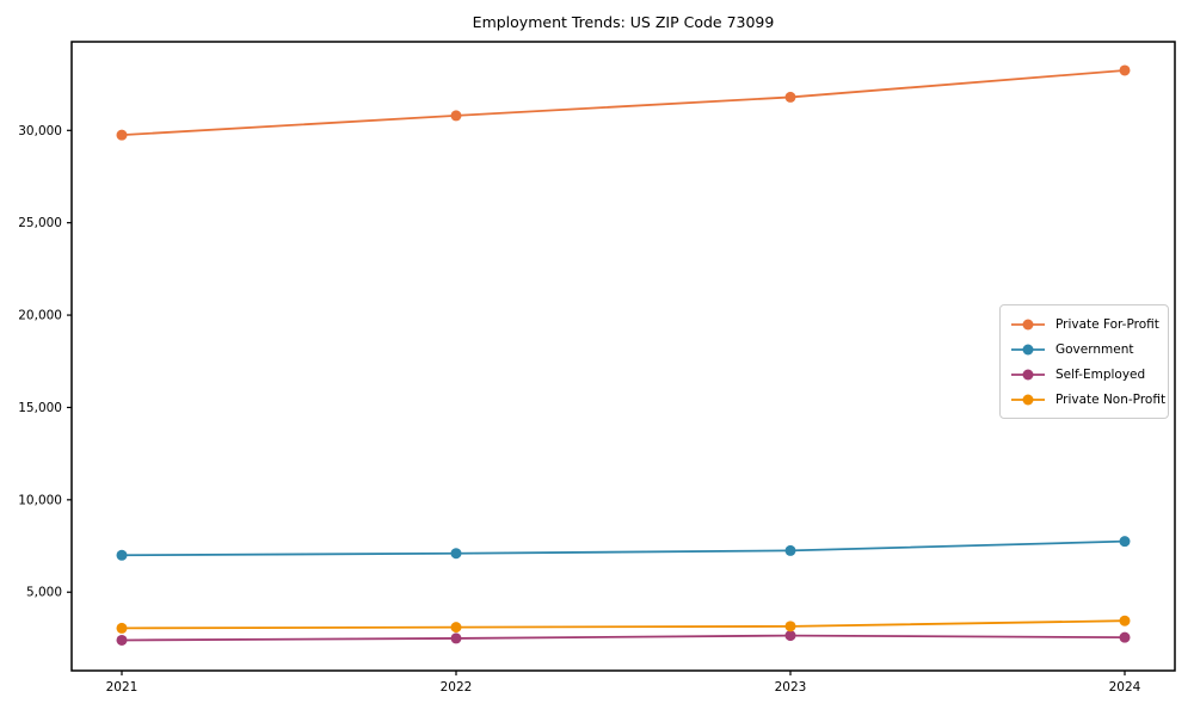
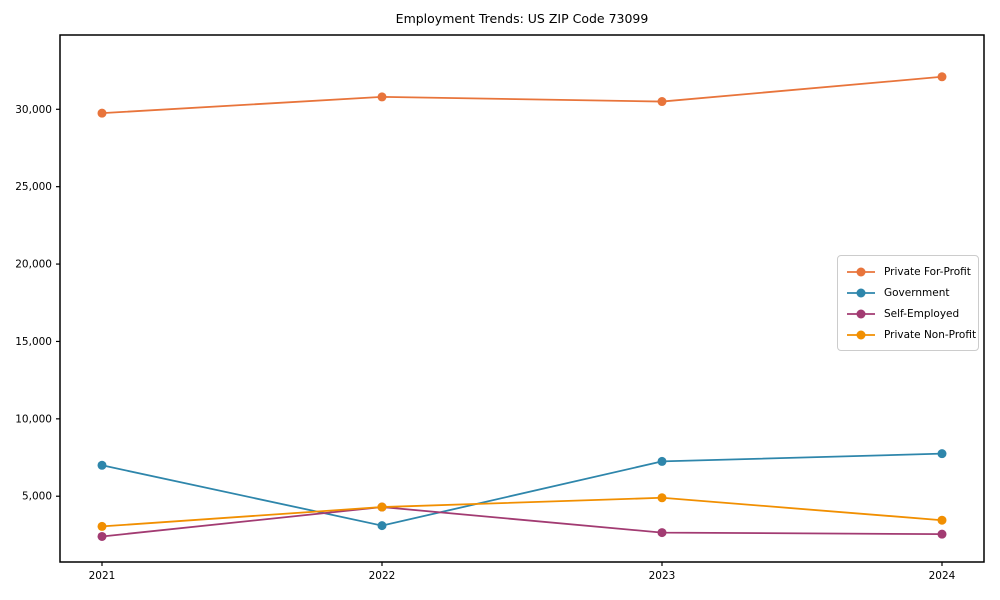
Government/2022: 7100 -> 3100
Self-Employed/2022: 2500 -> 4300
Private Non-Profit/2022: 3100 -> 4300
Private For-Profit/2023: 31800 -> 30500
Private Non-Profit/2023: 3200 -> 4900
Private For-Profit/2024: 33200 -> 32100
